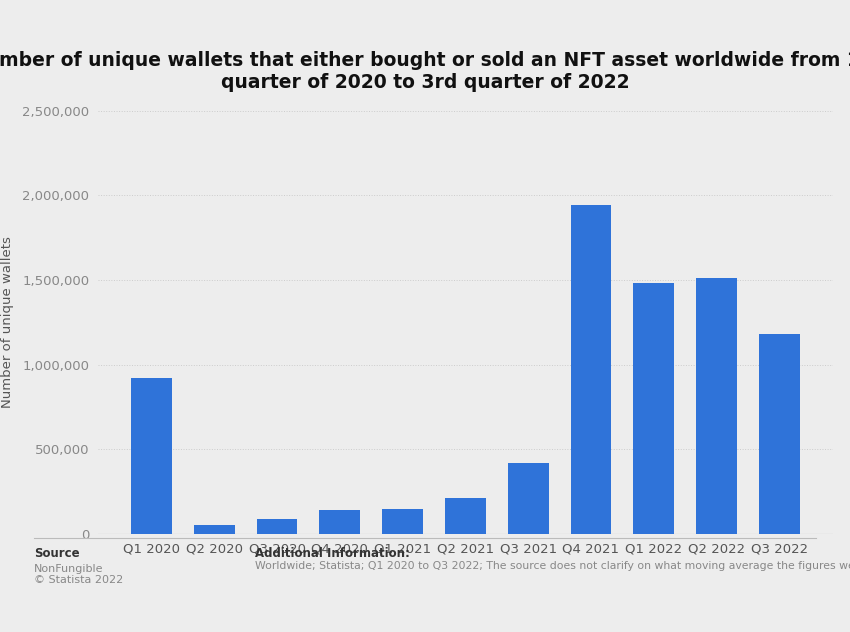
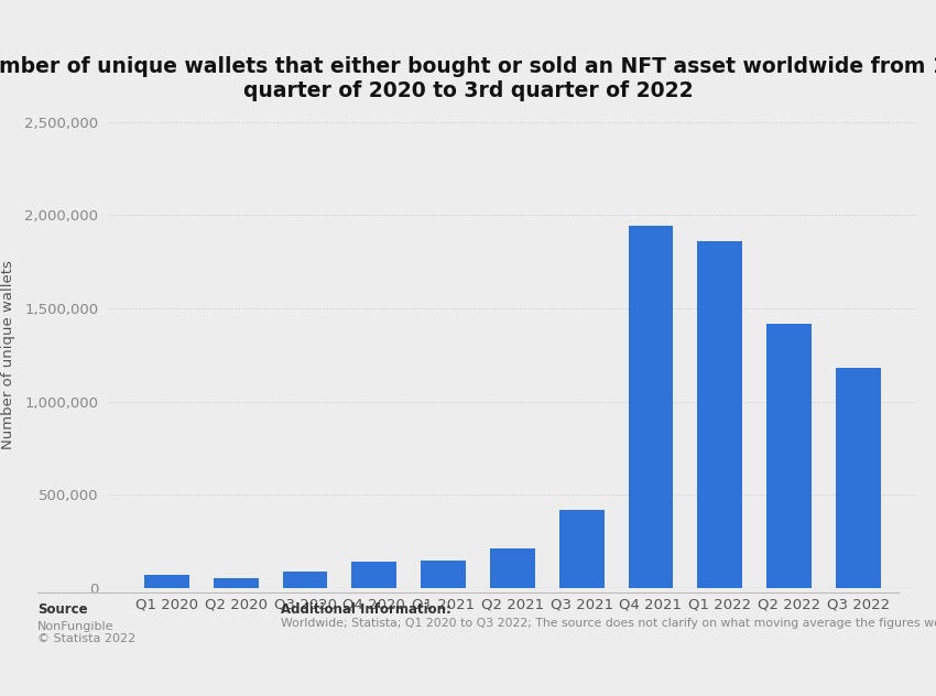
Q1 2020: 920,000 -> 70,000
Q1 2022: 1,480,000 -> 1,860,000
Q2 2022: 1,510,000 -> 1,420,000
